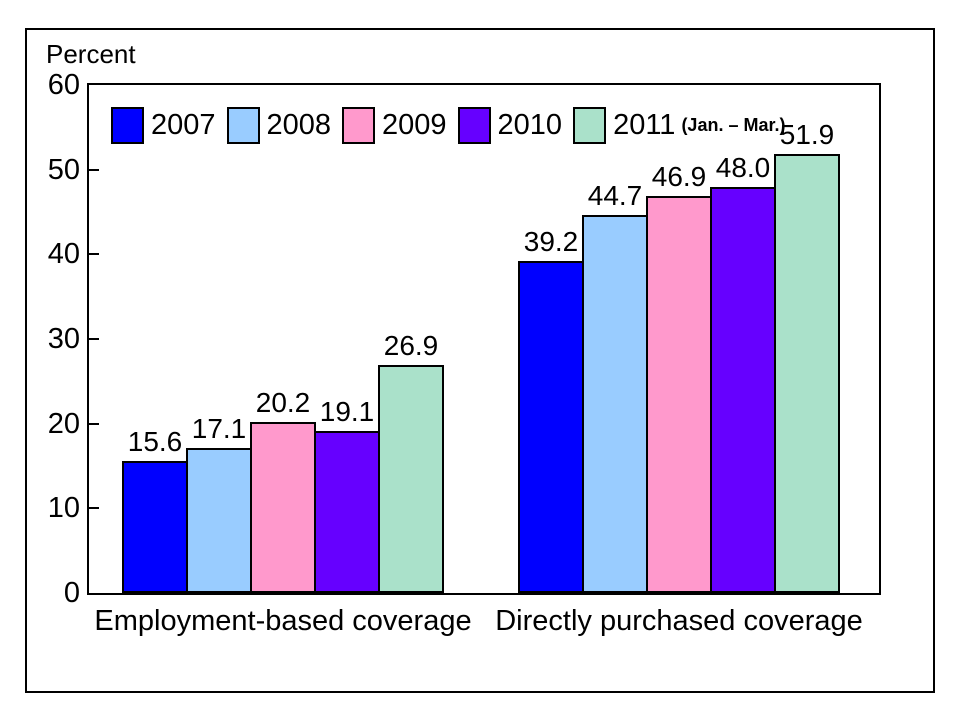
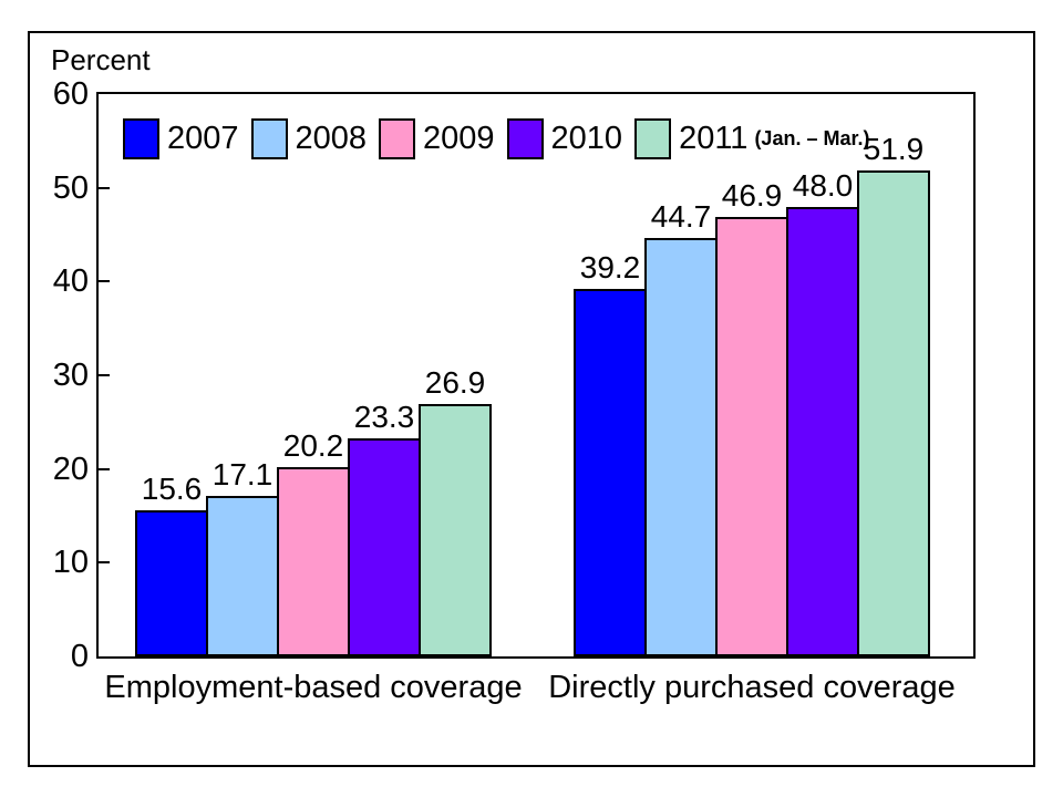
2010/Employment-based coverage: 19.1 -> 23.3
